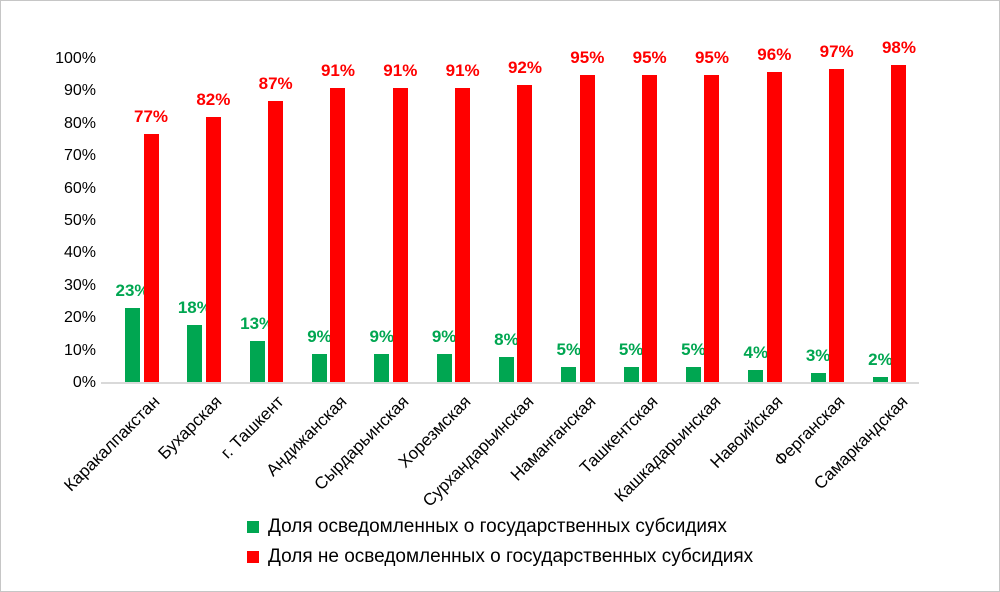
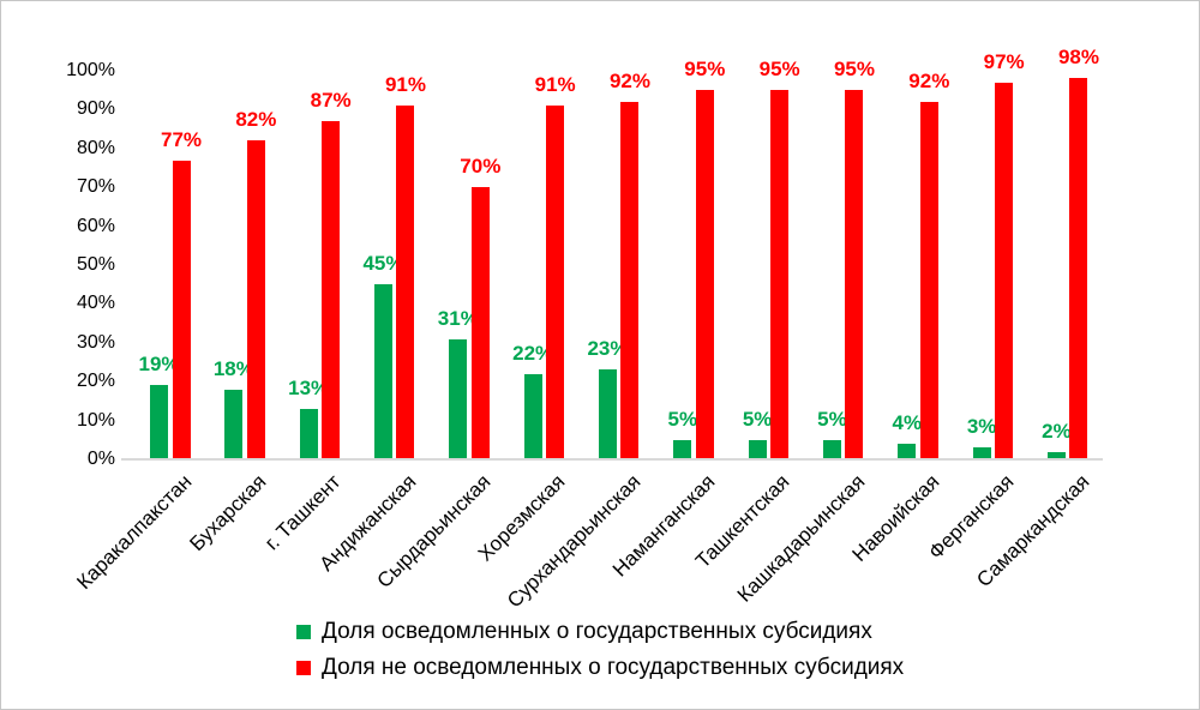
Доля осведомленных о государственных субсидиях/Каракалпакстан: 23% -> 19%
Доля осведомленных о государственных субсидиях/Андижанская: 9% -> 45%
Доля осведомленных о государственных субсидиях/Сырдарьинская: 9% -> 31%
Доля не осведомленных о государственных субсидиях/Сырдарьинская: 91% -> 70%
Доля осведомленных о государственных субсидиях/Хорезмская: 9% -> 22%
Доля осведомленных о государственных субсидиях/Сурхандарьинская: 8% -> 23%
Доля не осведомленных о государственных субсидиях/Навоийская: 96% -> 92%
